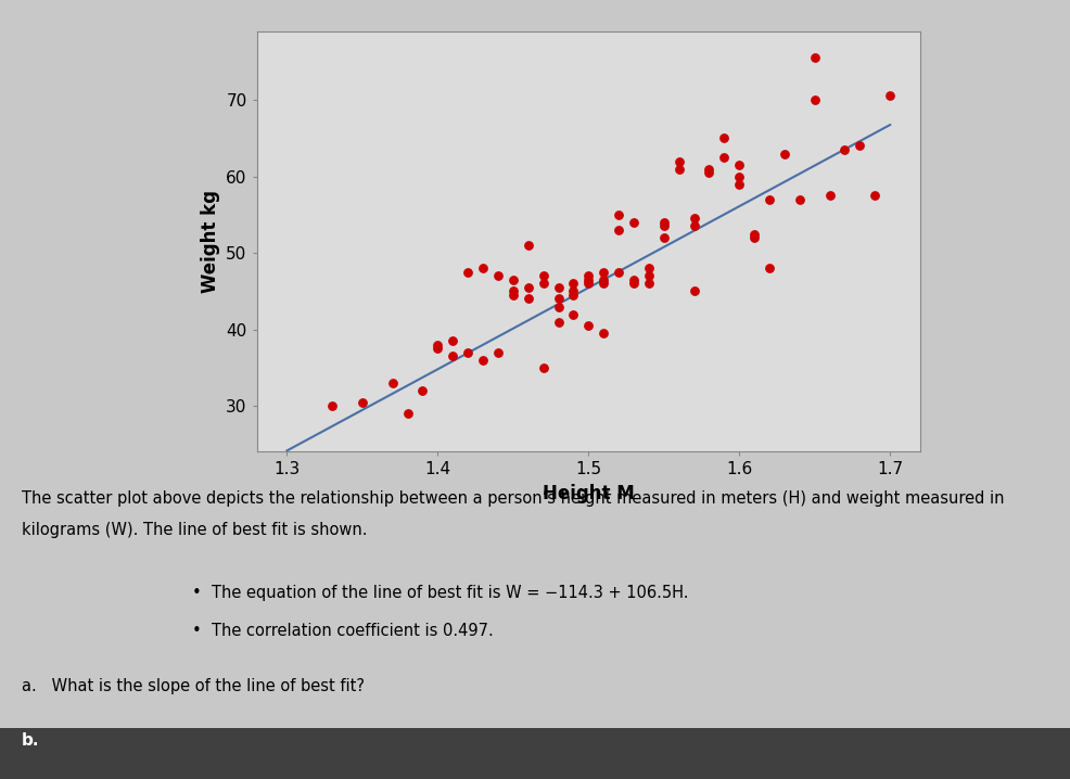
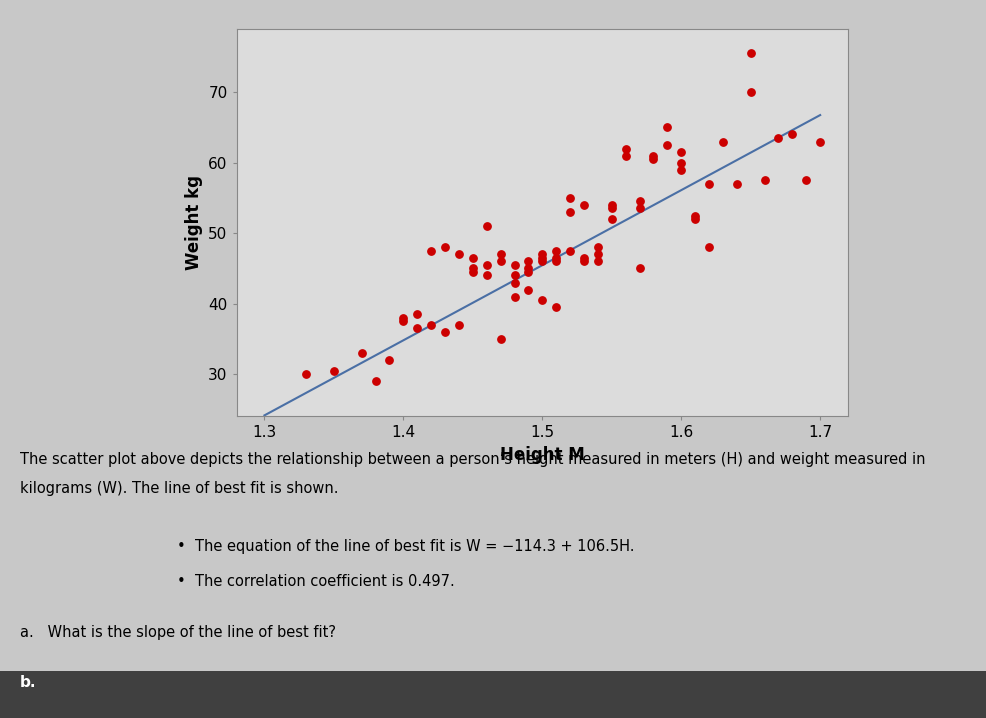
1.7: 70.6 -> 63.0
